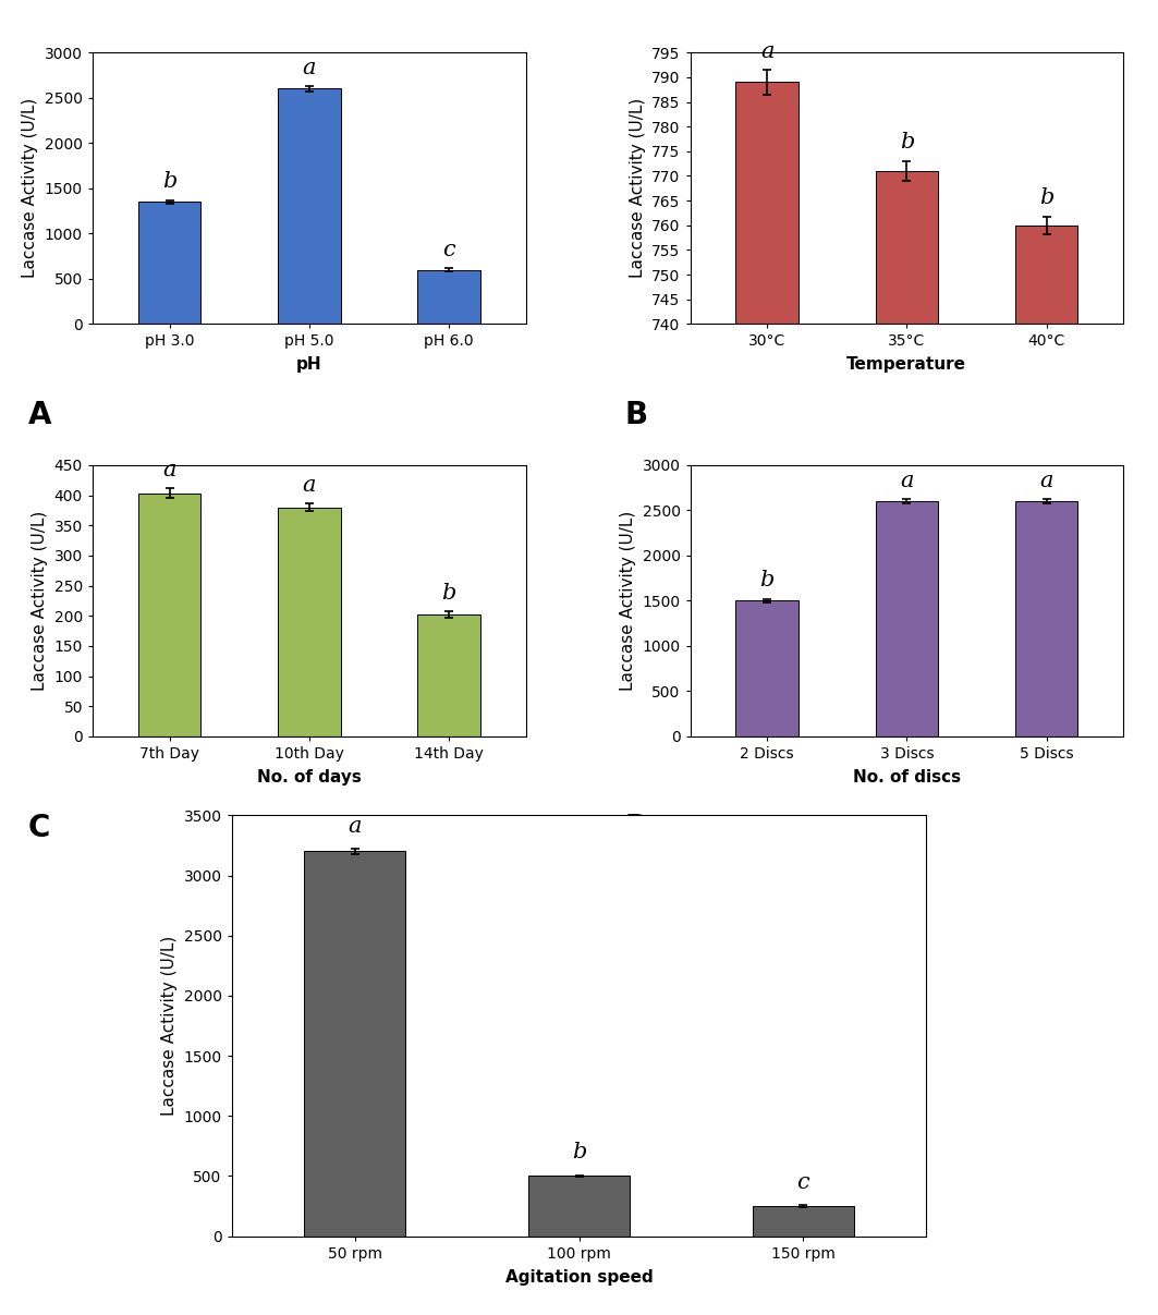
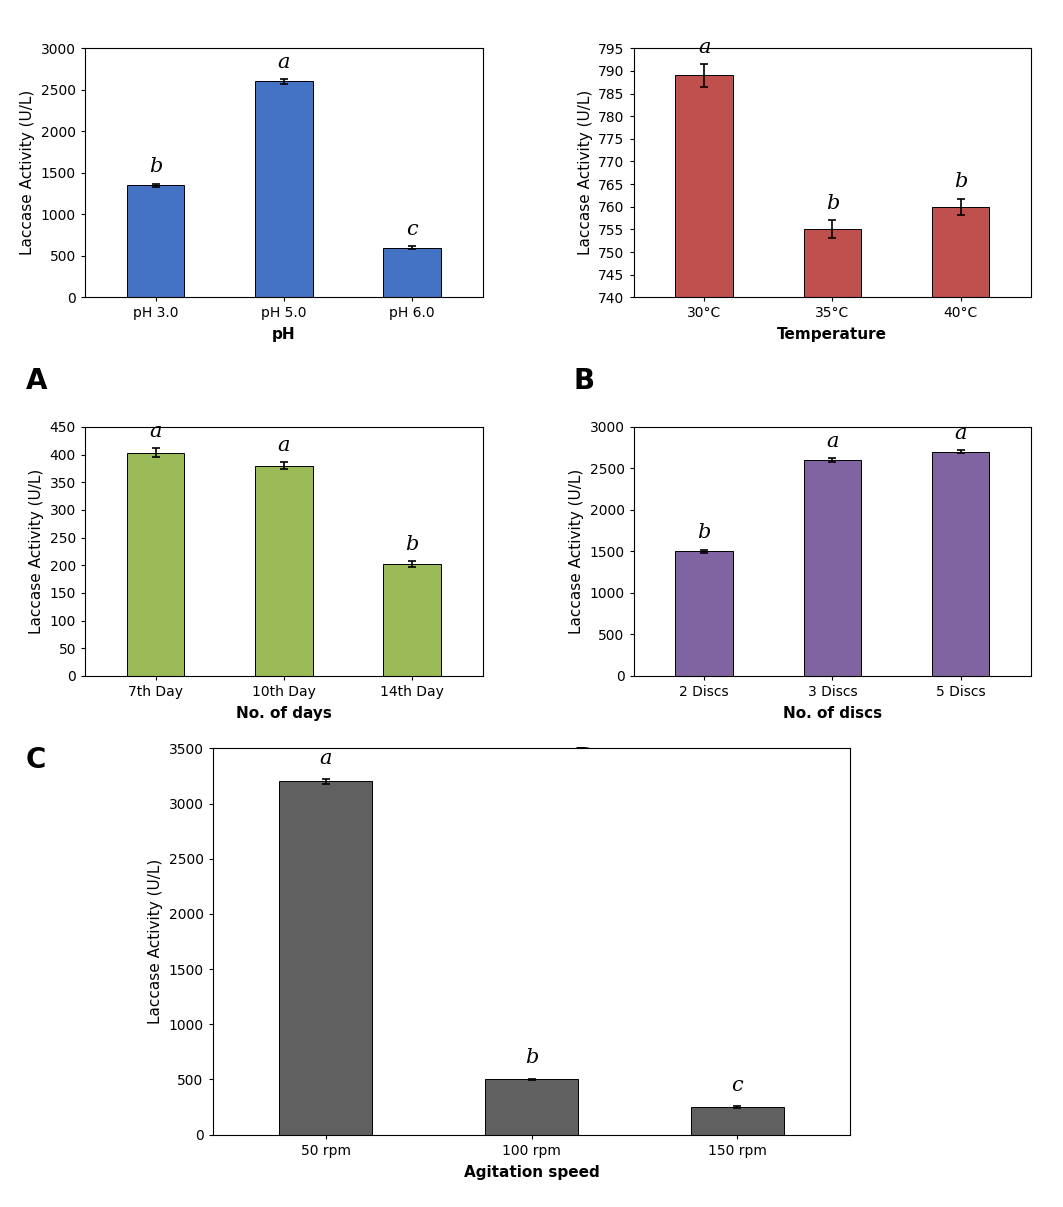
35°C: 771 -> 755
5 Discs: 2600 -> 2700
